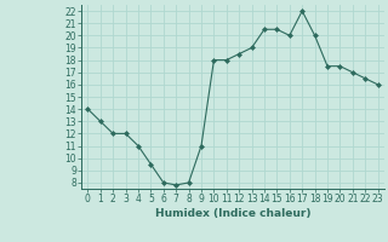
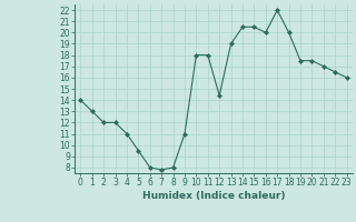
12: 18.5 -> 14.4
